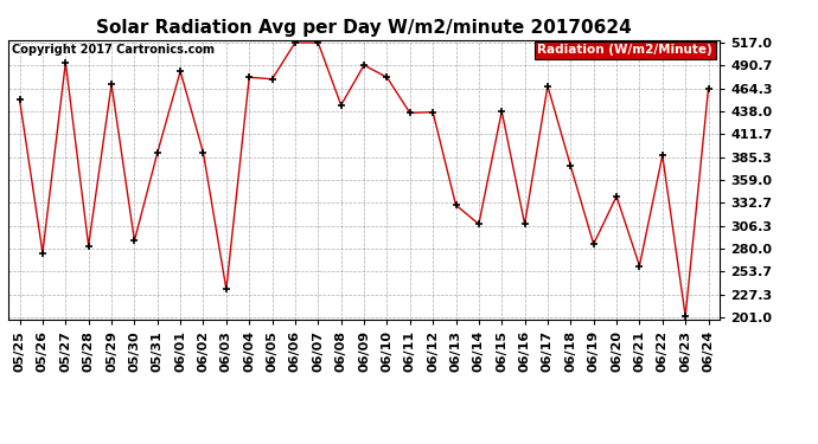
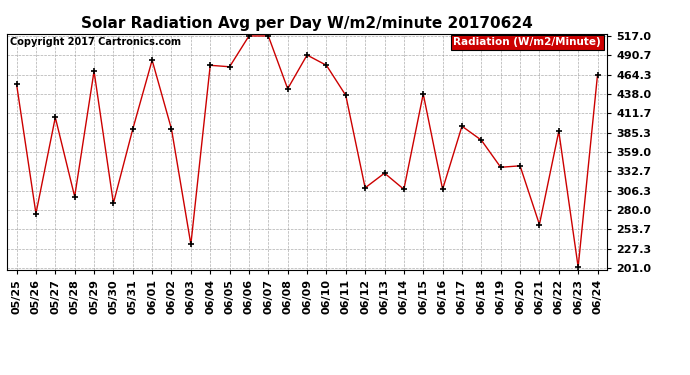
05/27: 494 -> 406
05/28: 283 -> 298
06/12: 437 -> 310
06/17: 467 -> 394
06/19: 285 -> 338
